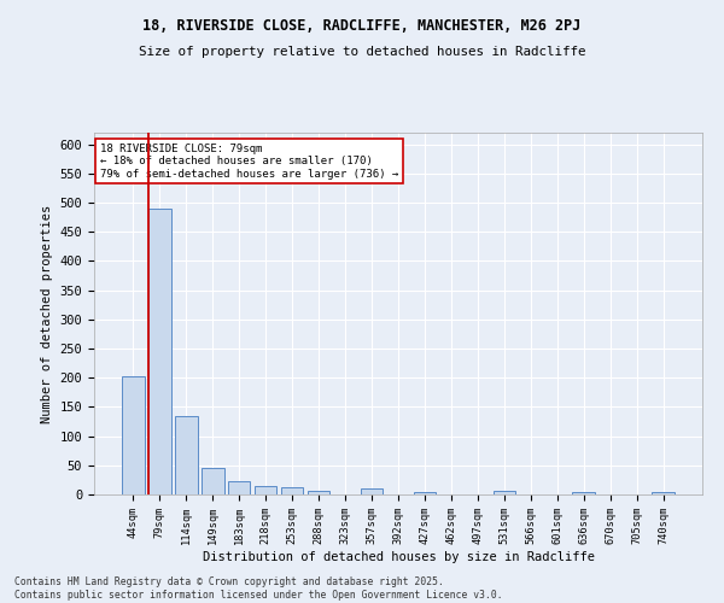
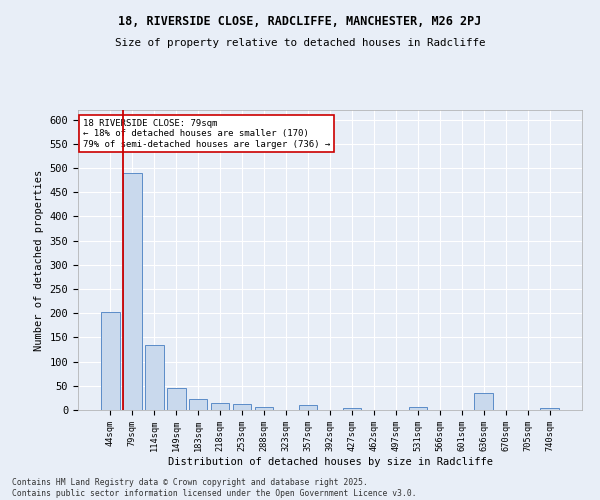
636sqm: 5 -> 35
